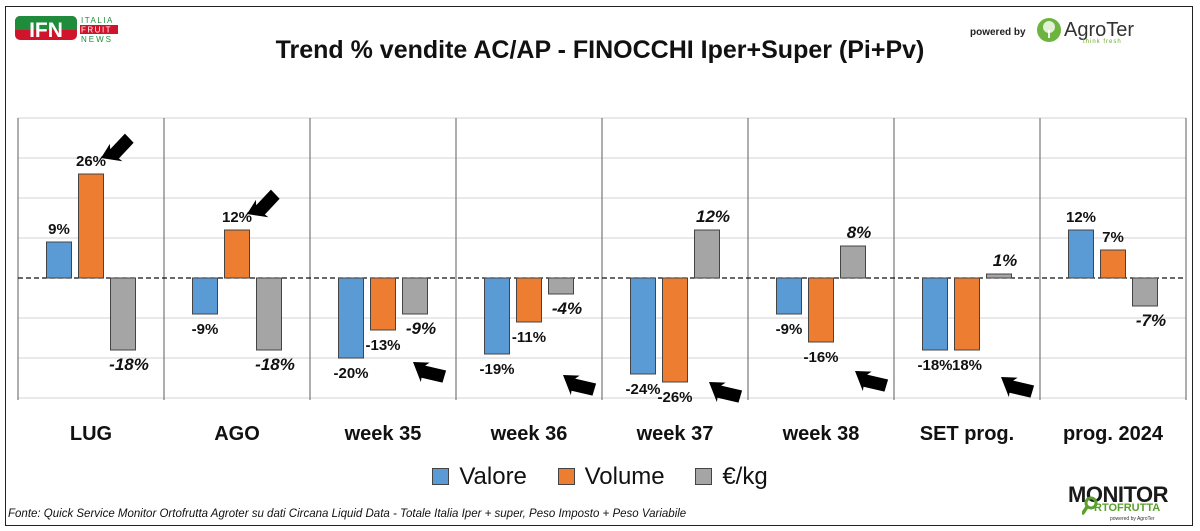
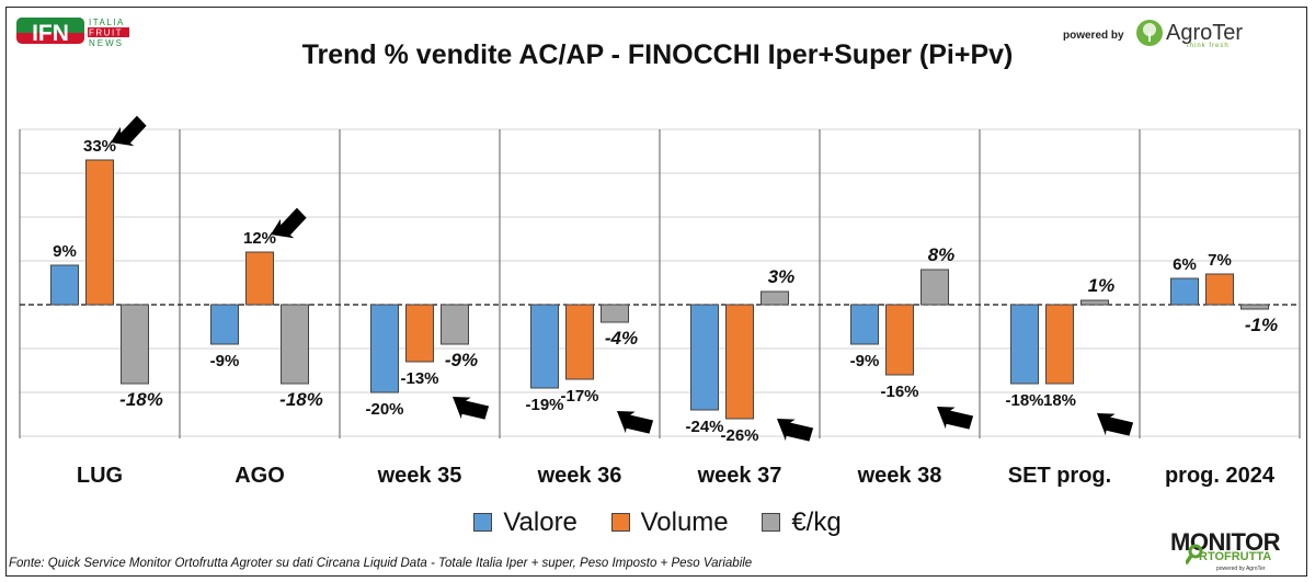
Volume/LUG: 26% -> 33%
Volume/week 36: -11% -> -17%
€/kg/week 37: 12% -> 3%
Valore/prog. 2024: 12% -> 6%
€/kg/prog. 2024: -7% -> -1%
